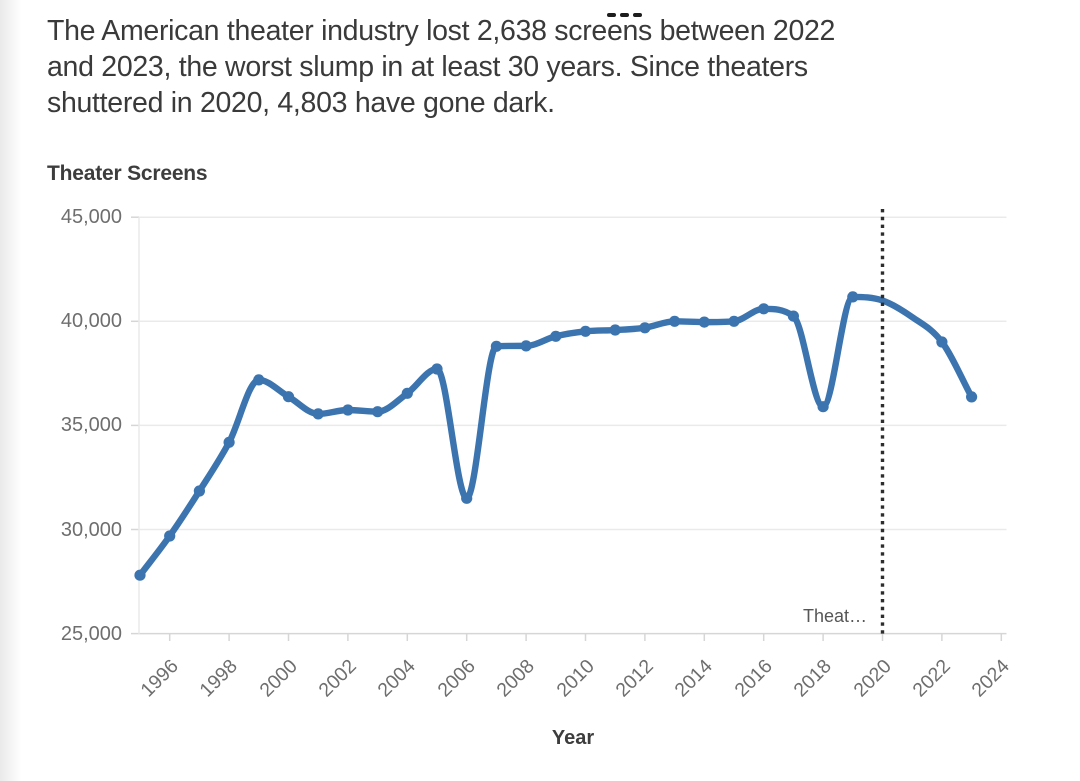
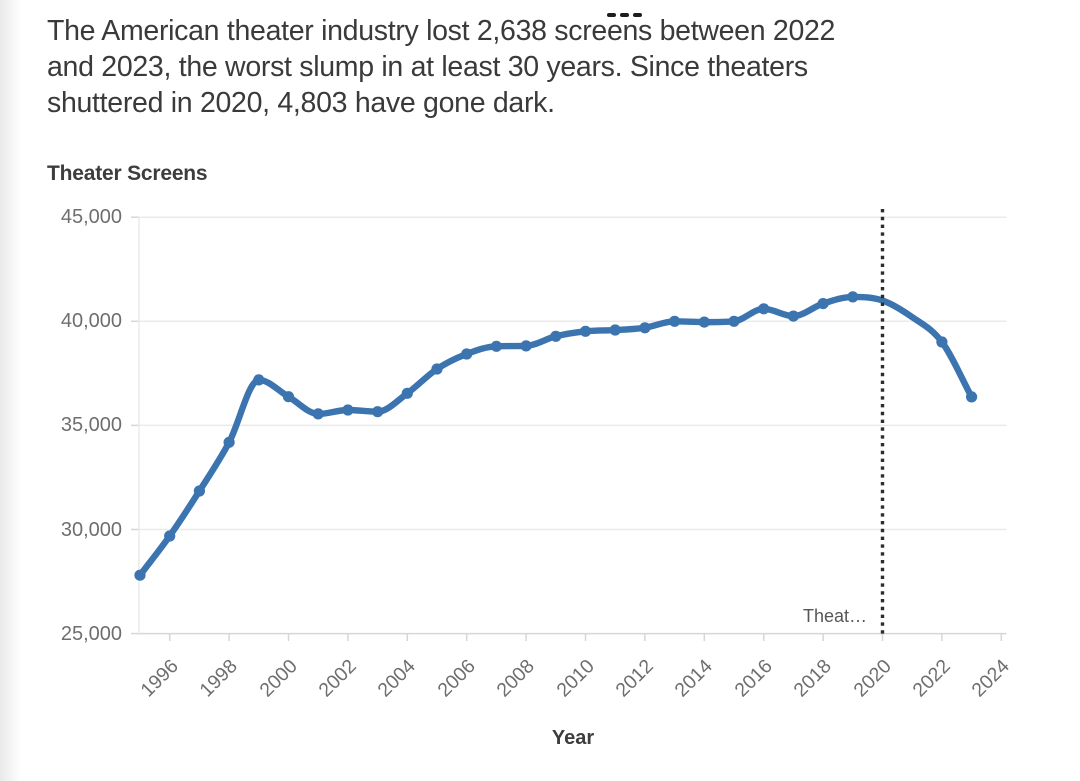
2006: 31500 -> 38400
2018: 35900 -> 40800
